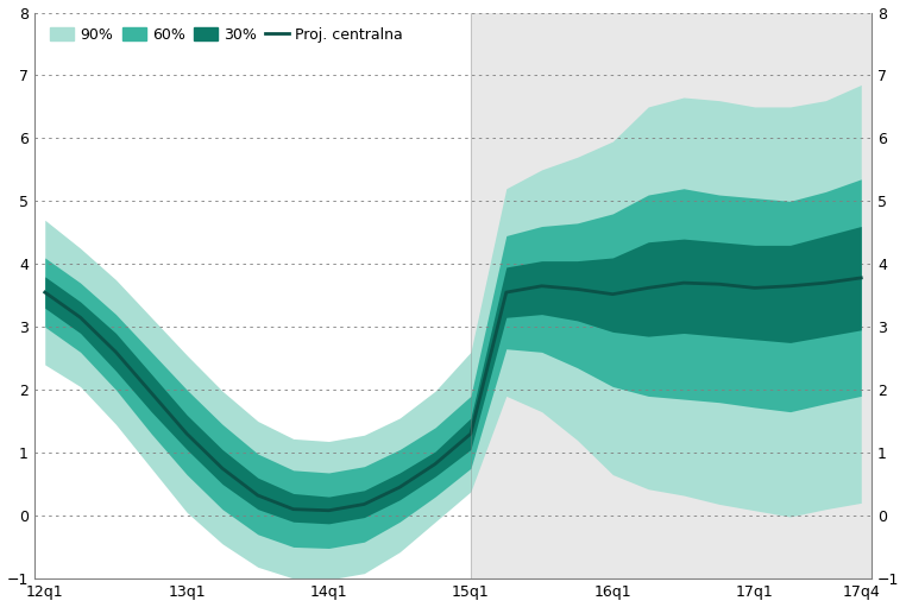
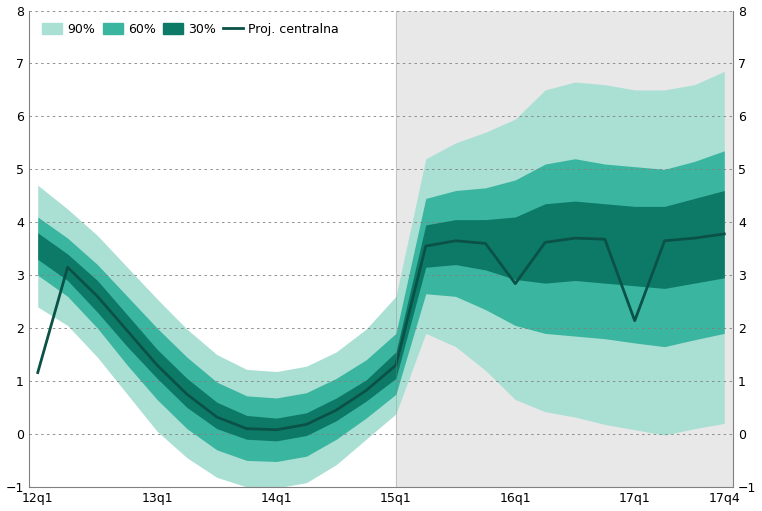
Proj. centralna/12q1: 3.55 -> 1.16
Proj. centralna/16q1: 3.52 -> 2.84
Proj. centralna/17q1: 3.62 -> 2.14
